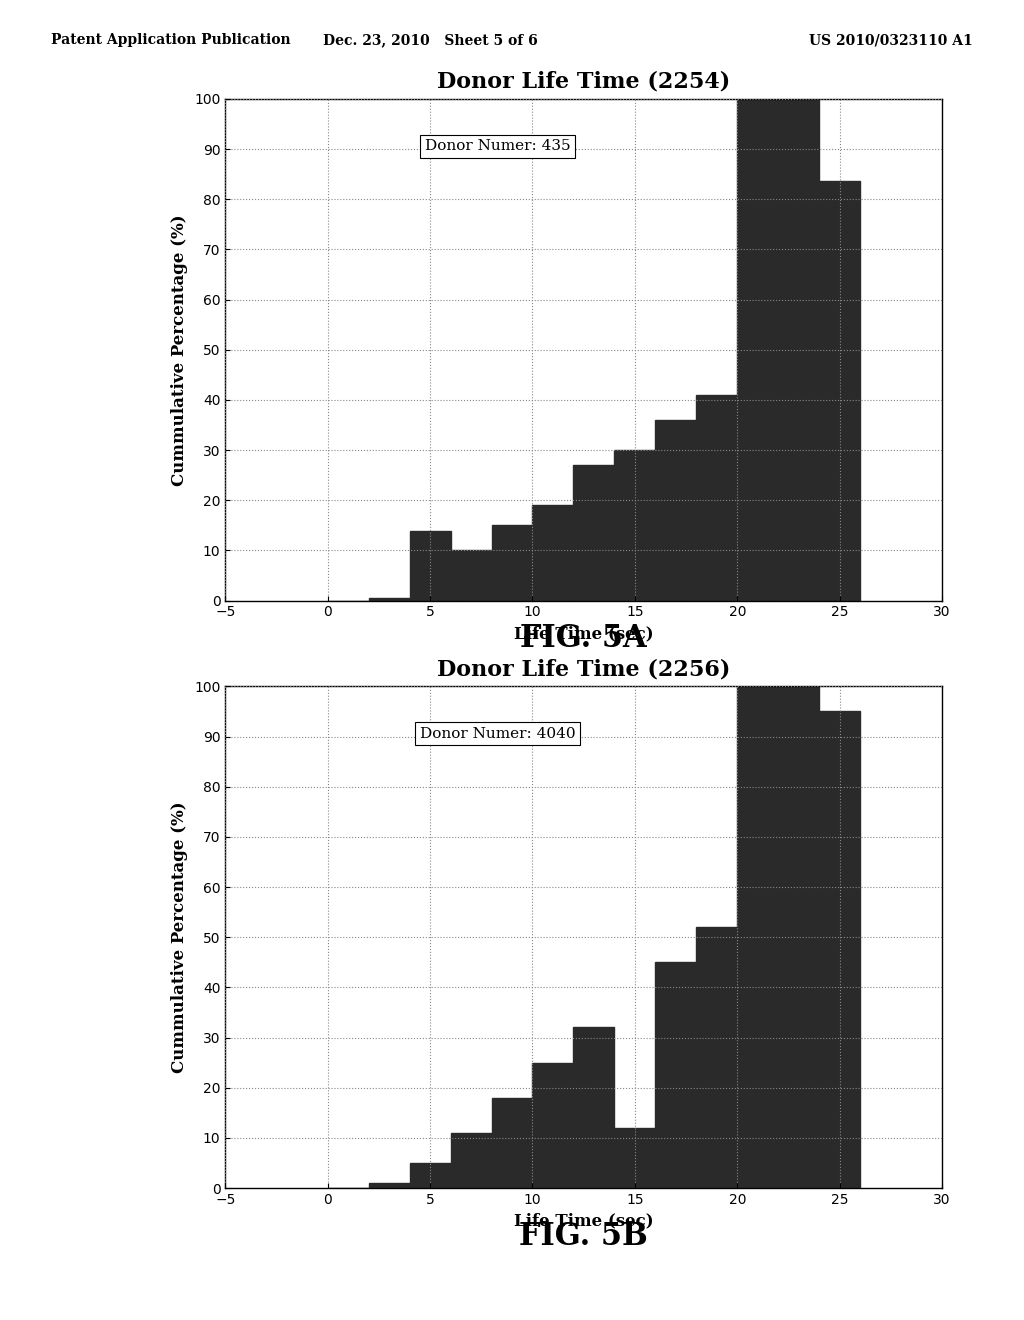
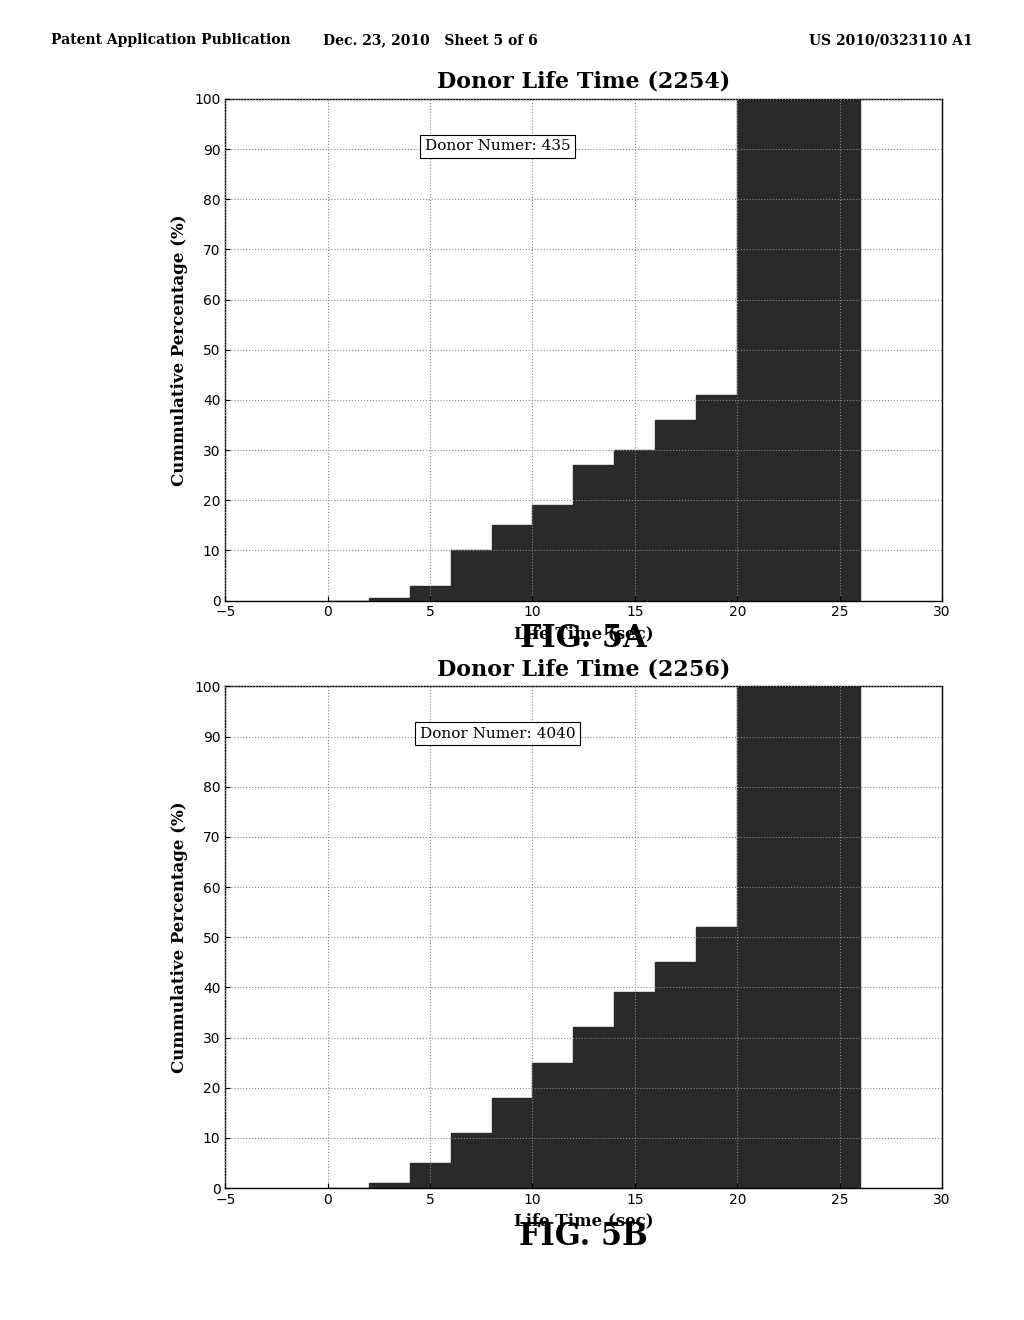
Donor Life Time (2254)/5: 13.8 -> 3.0
Donor Life Time (2254)/25: 83.6 -> 100.0
Donor Life Time (2256)/15: 12 -> 39
Donor Life Time (2256)/25: 95 -> 100
